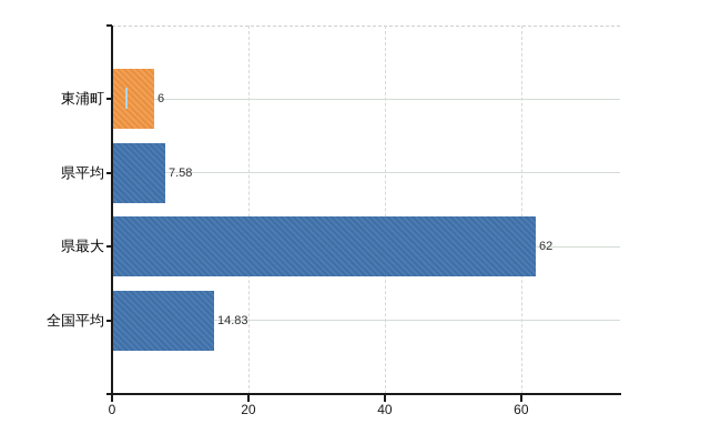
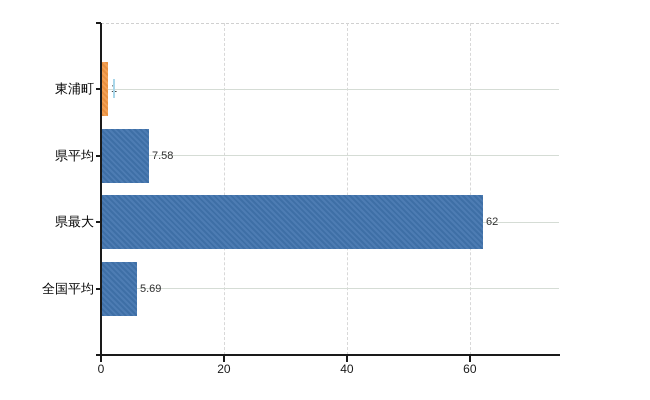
東浦町: 6 -> 1
全国平均: 14.83 -> 5.69
